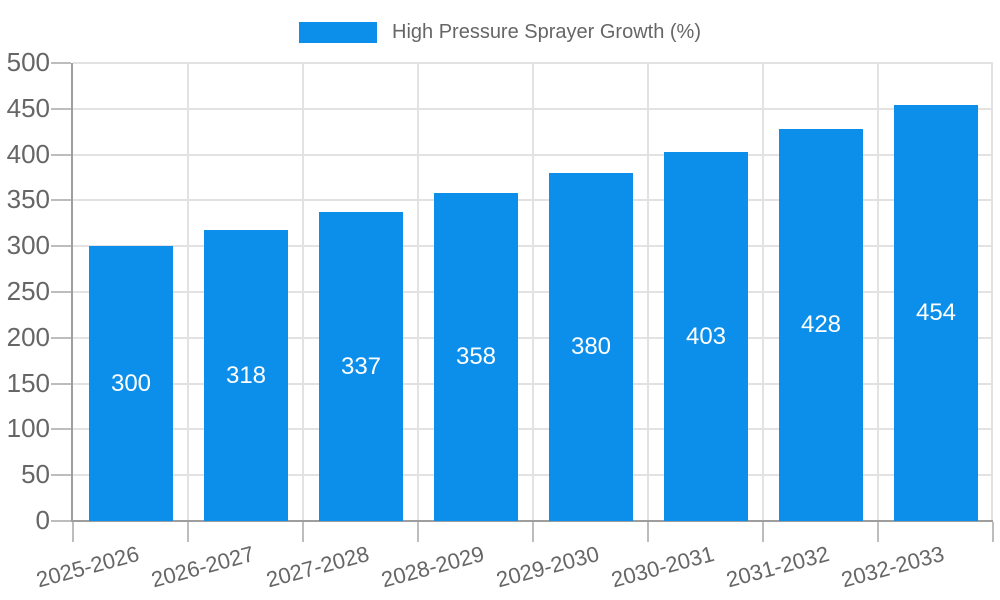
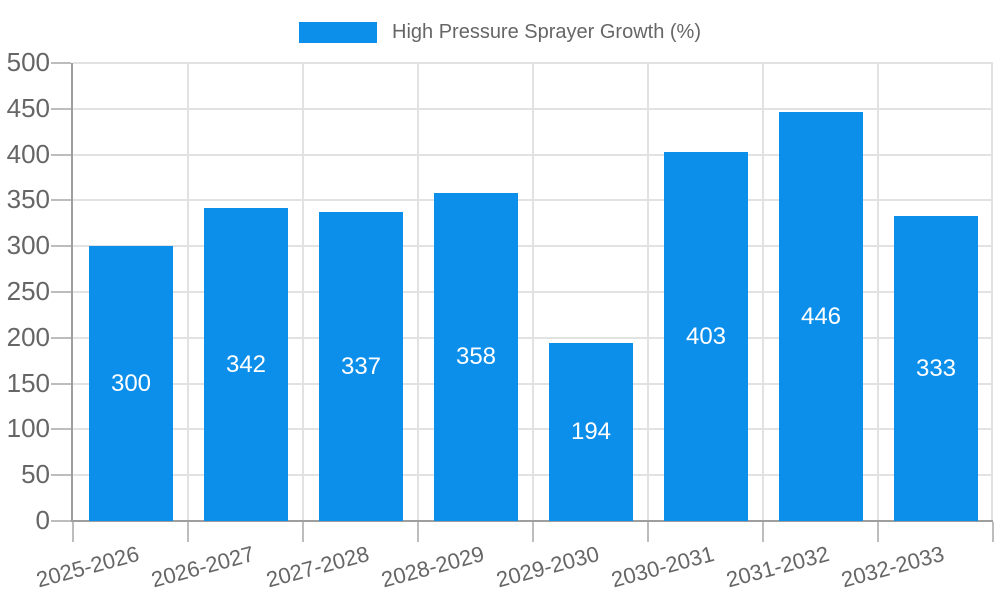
2026-2027: 318 -> 342
2029-2030: 380 -> 194
2031-2032: 428 -> 446
2032-2033: 454 -> 333
